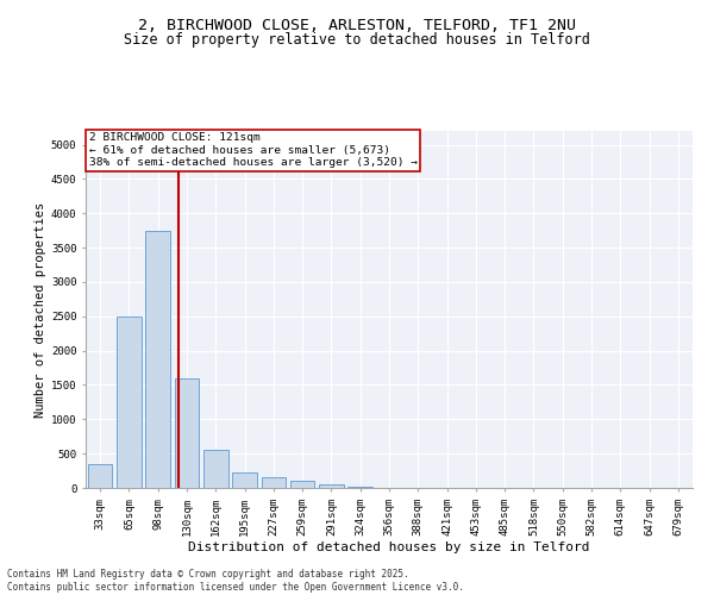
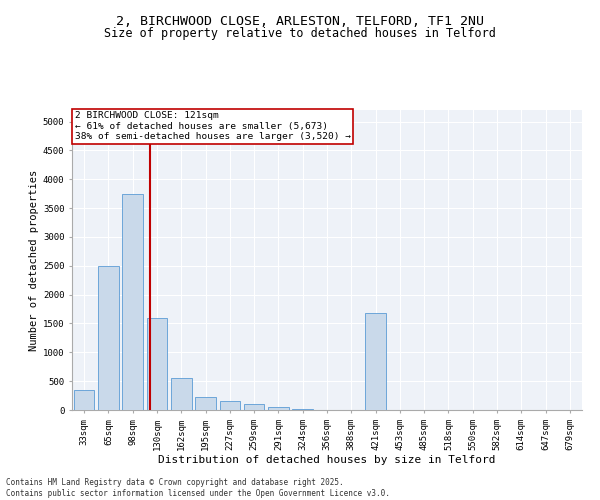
421sqm: 0 -> 1680
